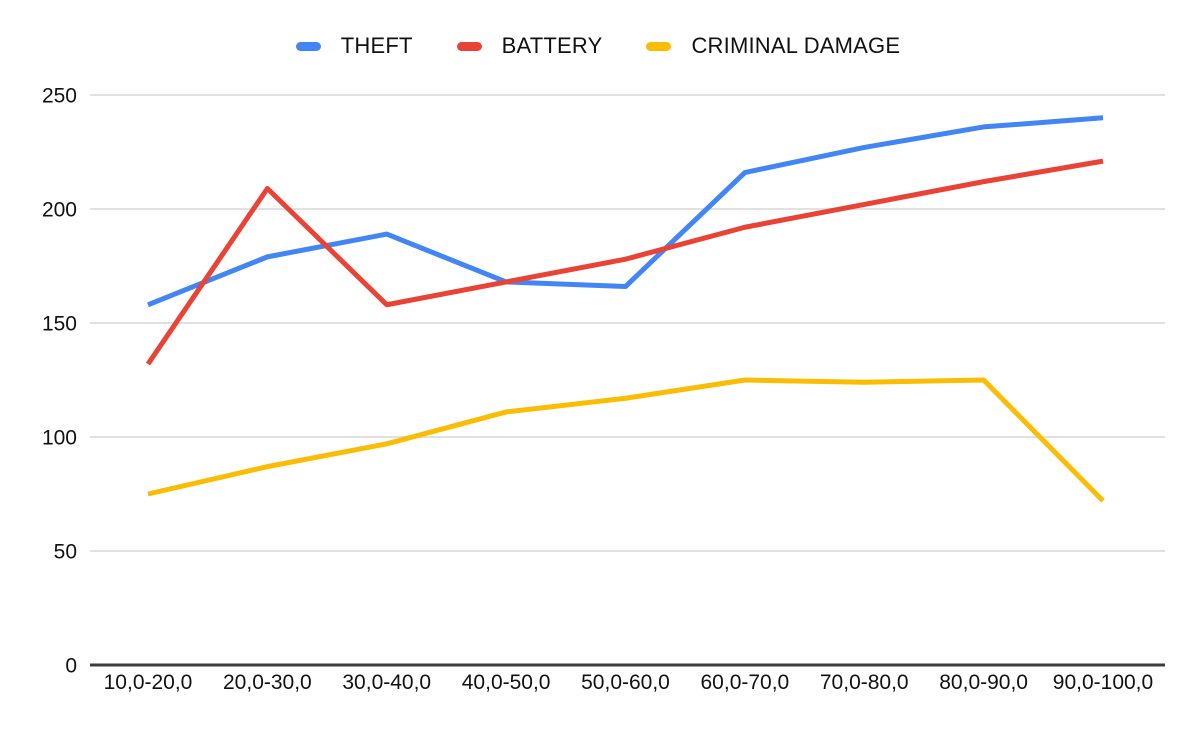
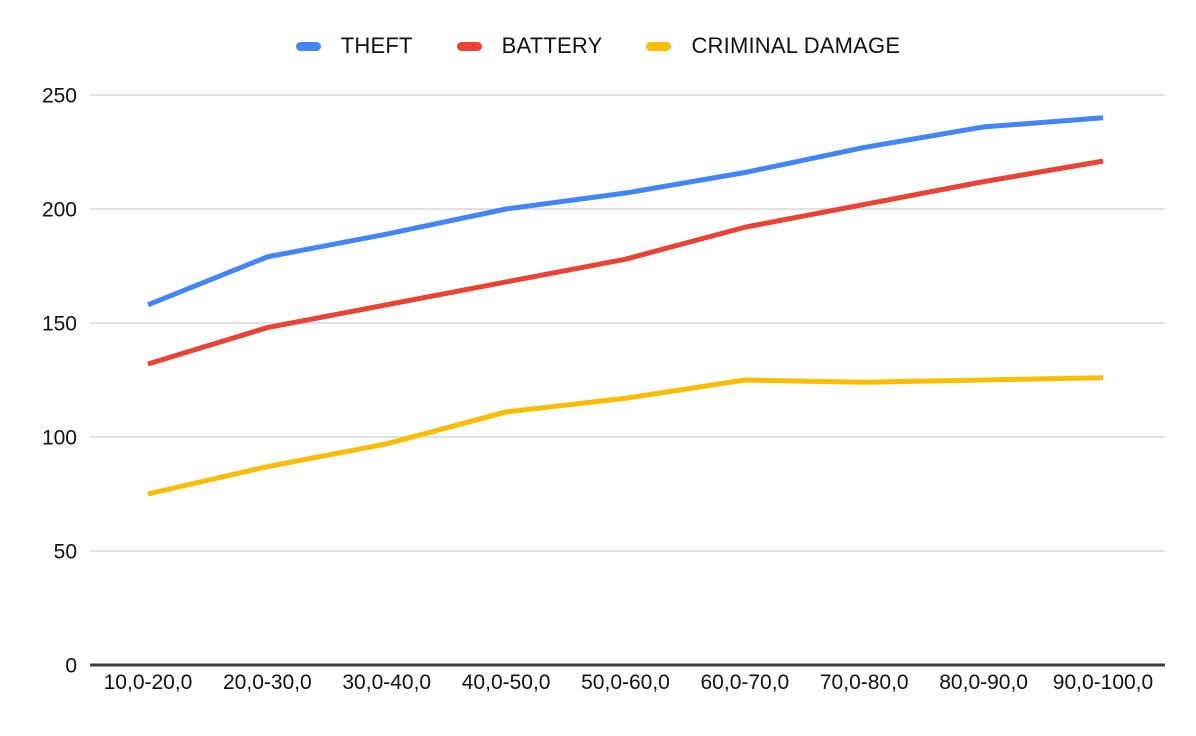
BATTERY/20,0-30,0: 209 -> 148
THEFT/40,0-50,0: 168 -> 200
THEFT/50,0-60,0: 166 -> 207
CRIMINAL DAMAGE/90,0-100,0: 72 -> 126
